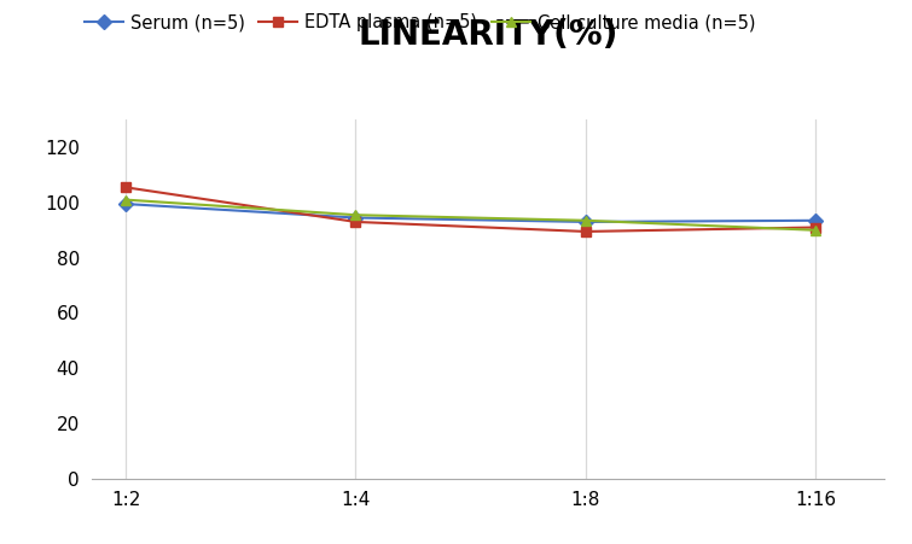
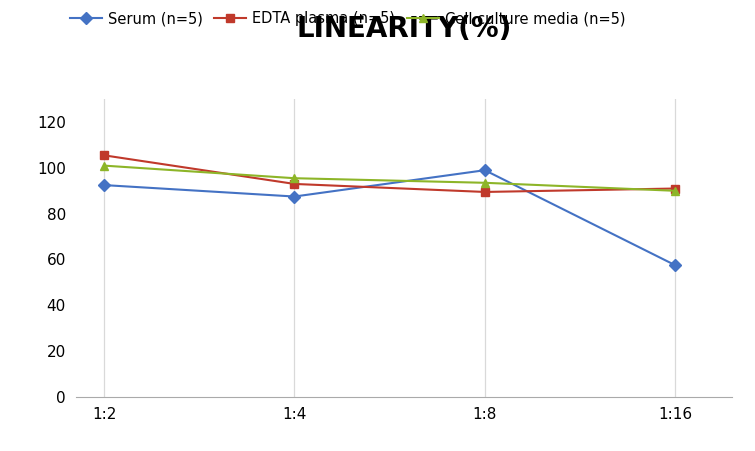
Serum (n=5)/1:2: 99.5 -> 92.5
Serum (n=5)/1:4: 94.5 -> 87.5
Serum (n=5)/1:8: 93.0 -> 99.0
Serum (n=5)/1:16: 93.5 -> 57.5
